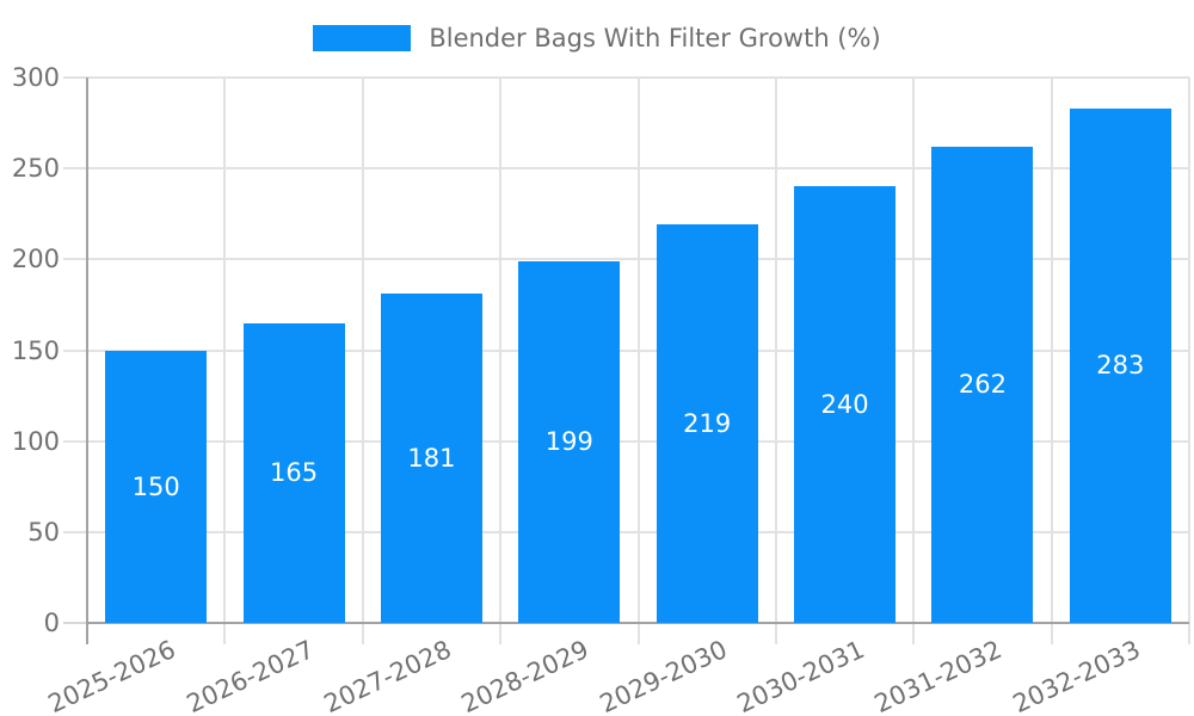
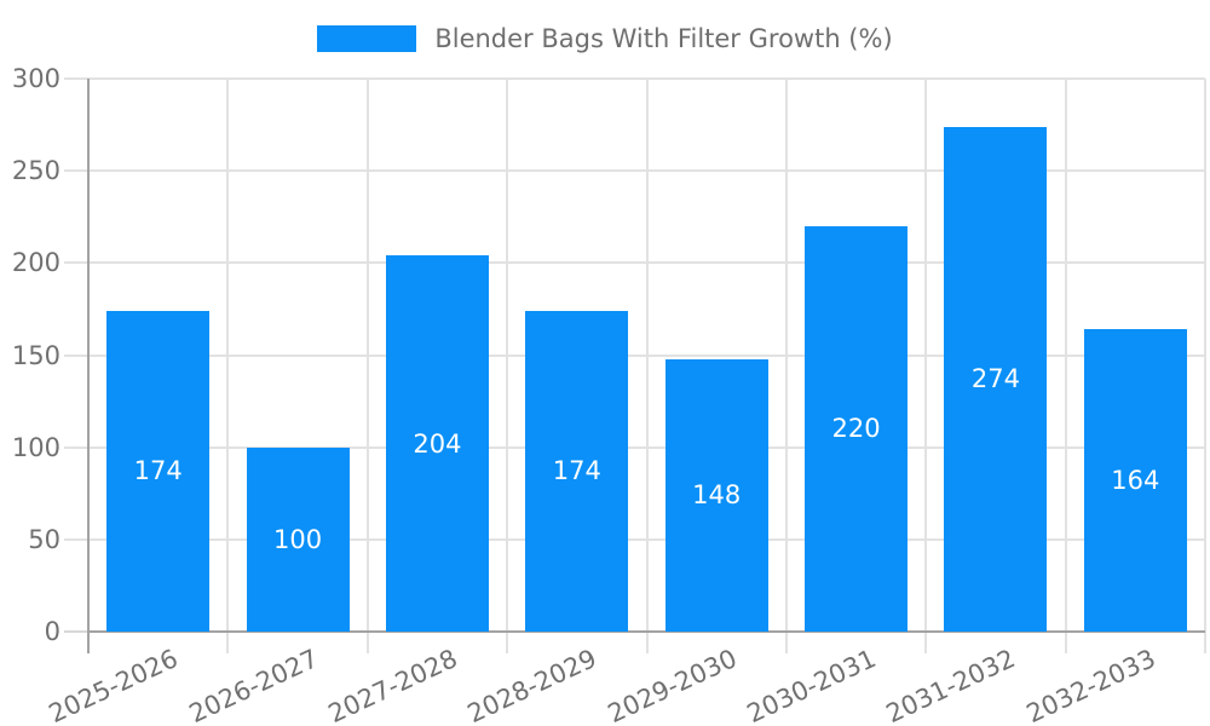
2025-2026: 150 -> 174
2026-2027: 165 -> 100
2027-2028: 181 -> 204
2028-2029: 199 -> 174
2029-2030: 219 -> 148
2030-2031: 240 -> 220
2031-2032: 262 -> 274
2032-2033: 283 -> 164
